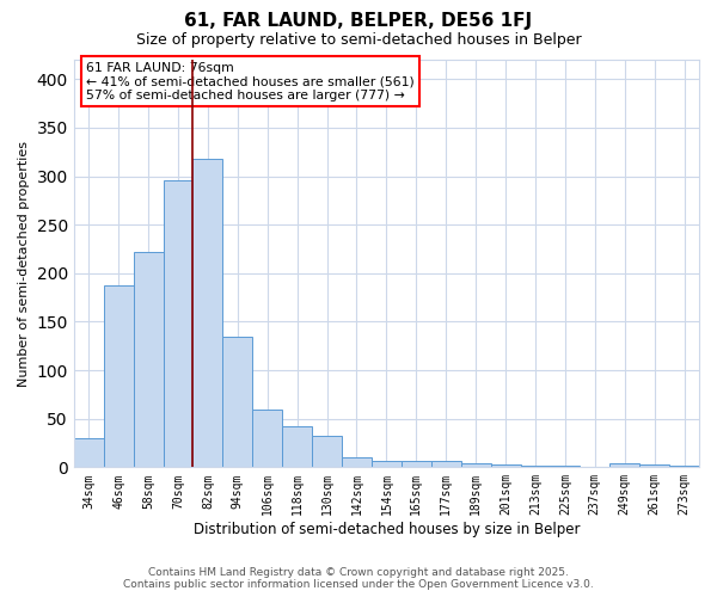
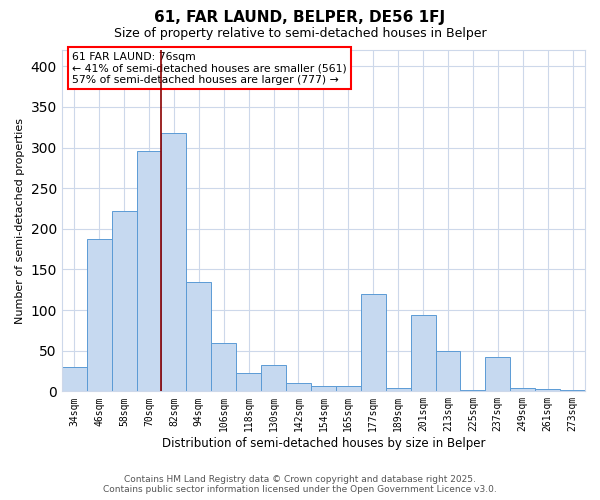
118sqm: 42 -> 22
177sqm: 7 -> 120
201sqm: 3 -> 94
213sqm: 2 -> 50
237sqm: 1 -> 42
